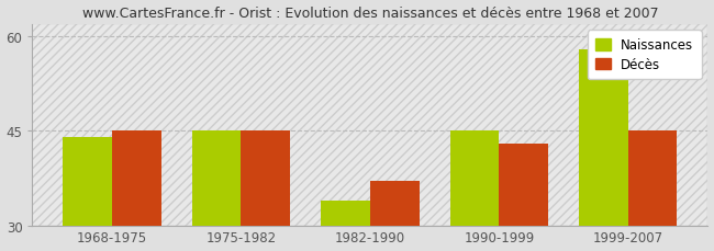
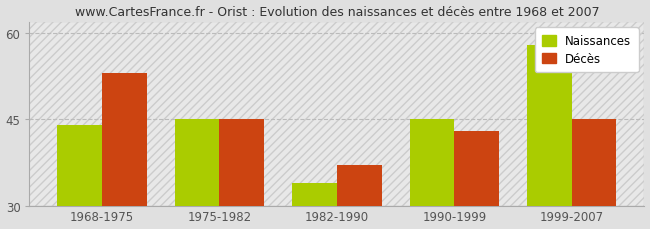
Décès/1968-1975: 45 -> 53
